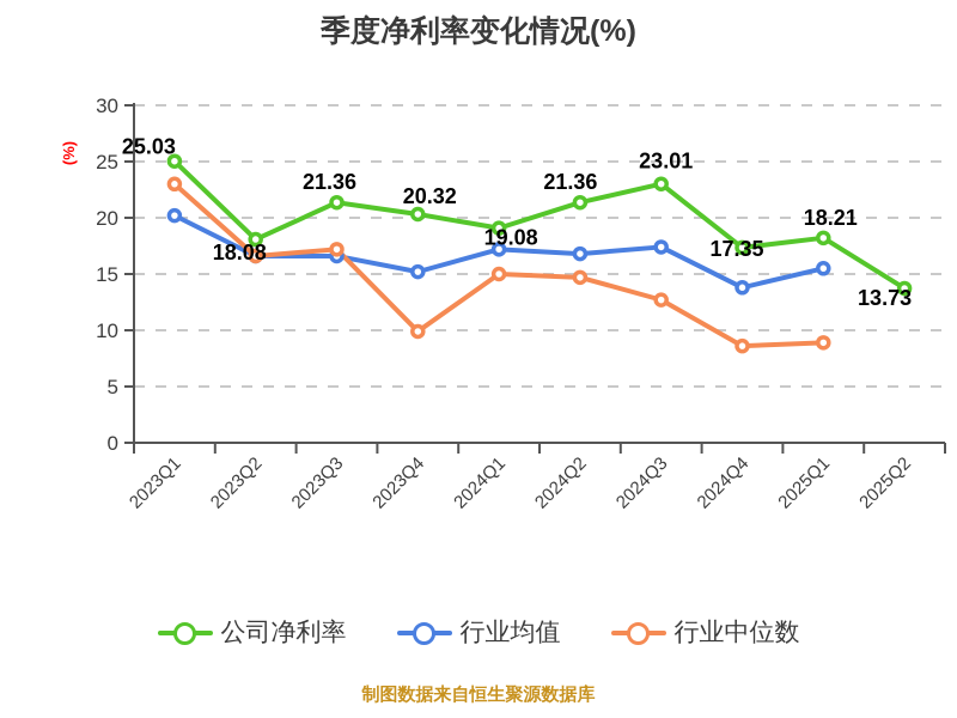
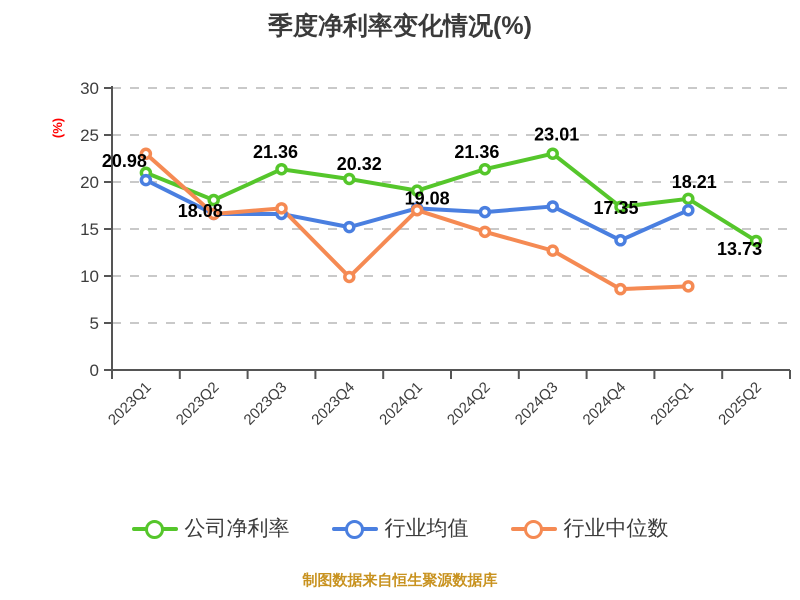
公司净利率/2023Q1: 25.03 -> 20.98
行业中位数/2024Q1: 15 -> 17
行业均值/2025Q1: 16 -> 17
